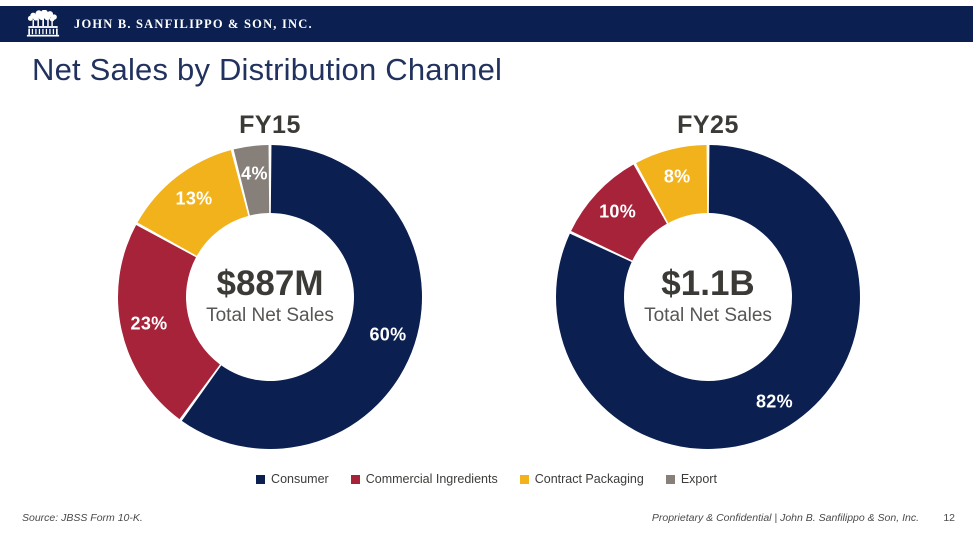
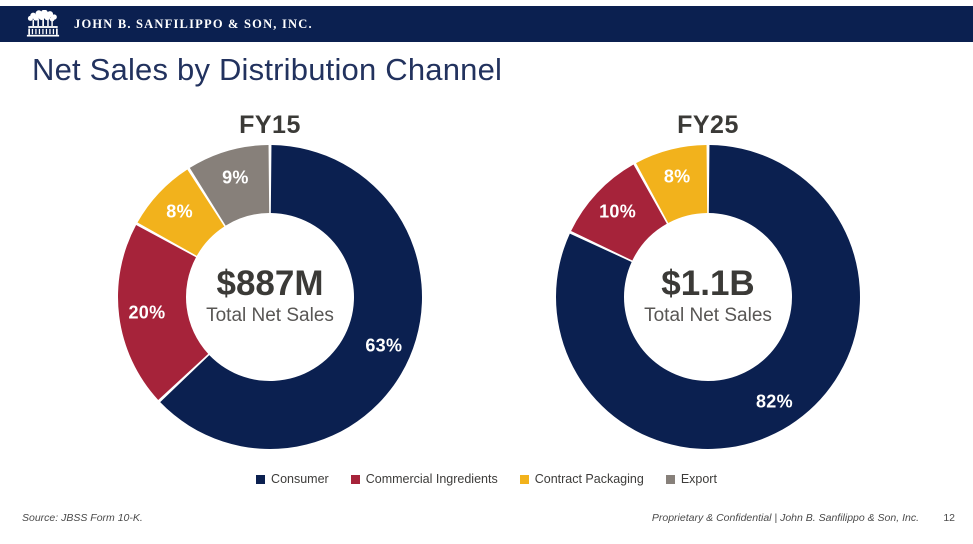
FY15/Consumer: 60% -> 63%
FY15/Commercial Ingredients: 23% -> 20%
FY15/Contract Packaging: 13% -> 8%
FY15/Export: 4% -> 9%
